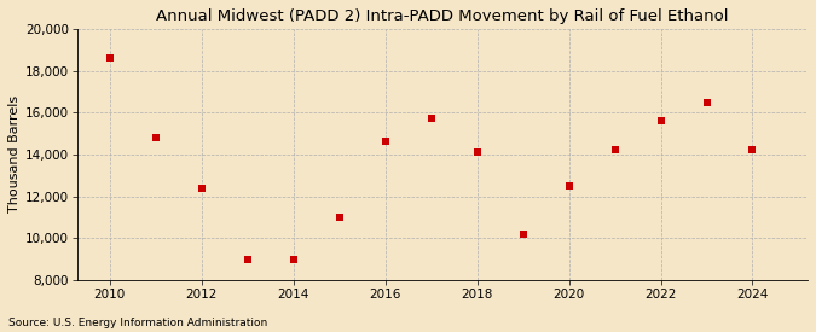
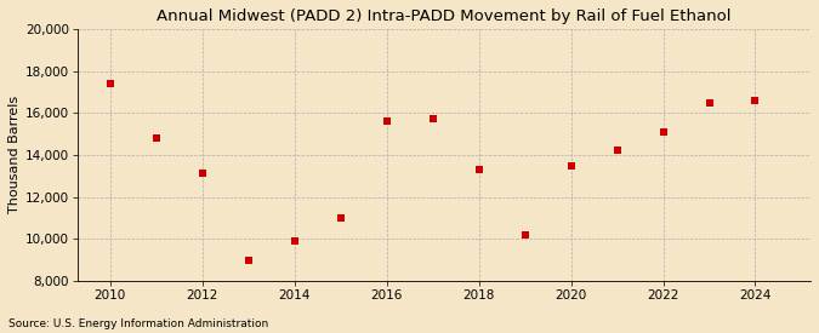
2010: 18,600 -> 17,400
2012: 12,400 -> 13,100
2014: 9,000 -> 9,900
2016: 14,600 -> 15,600
2018: 14,100 -> 13,300
2020: 12,500 -> 13,500
2022: 15,600 -> 15,100
2024: 14,200 -> 16,600
